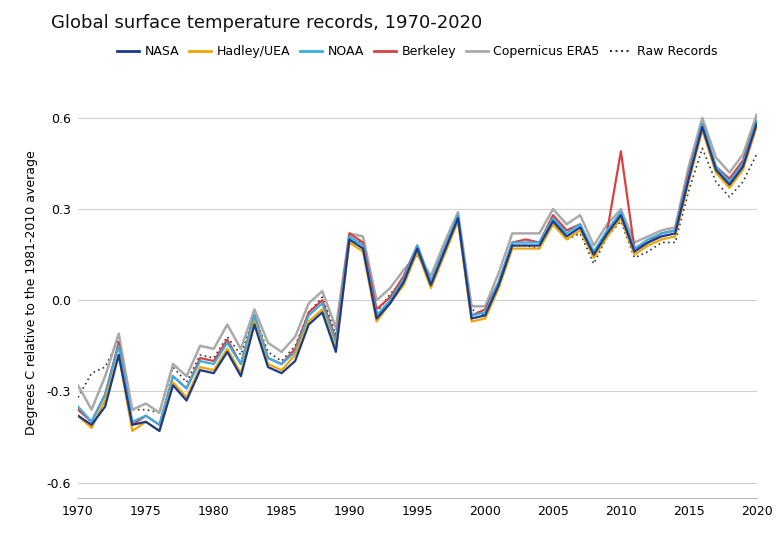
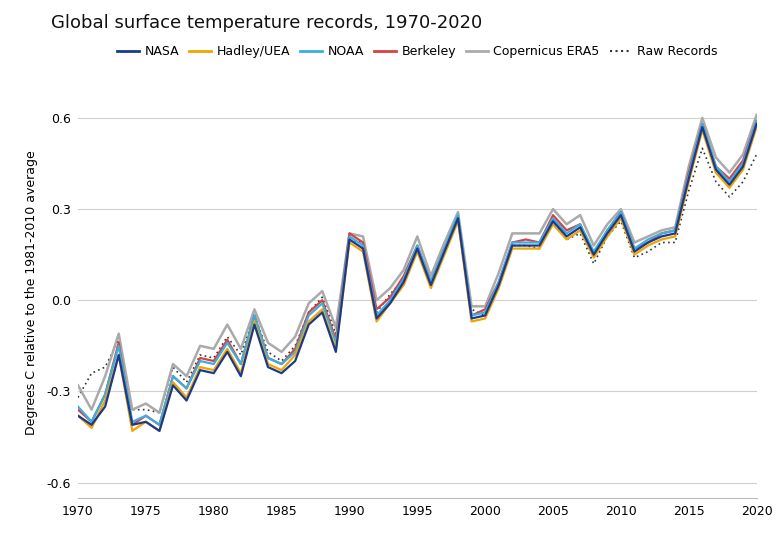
Copernicus ERA5/1995: 0.15 -> 0.21
Berkeley/2010: 0.49 -> 0.29
